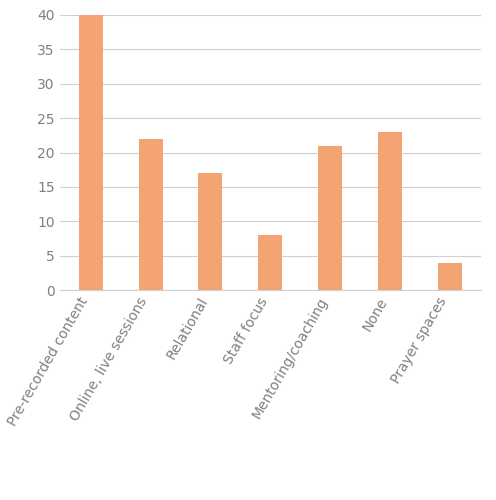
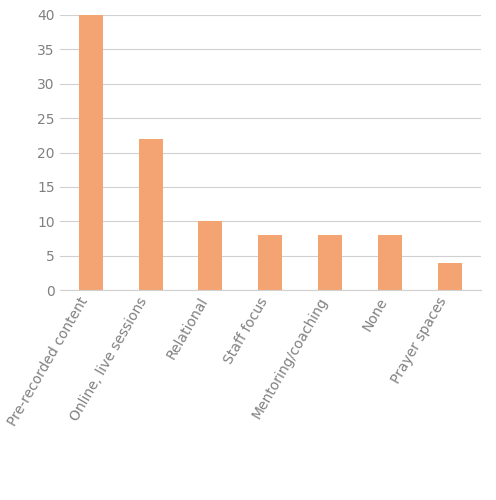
Relational: 17 -> 10
Mentoring/coaching: 21 -> 8
None: 23 -> 8
